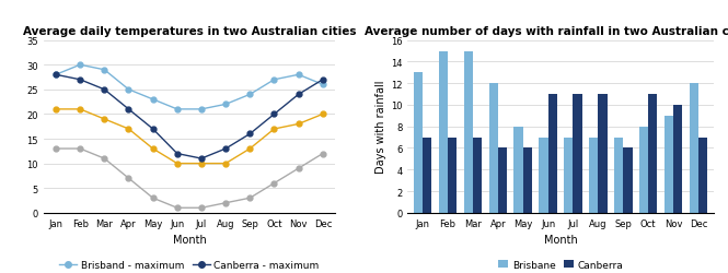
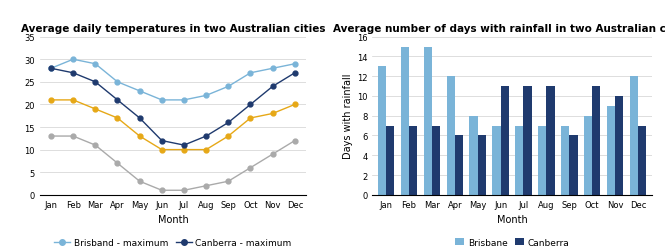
Average daily temperatures in two Australian cities/Brisband - maximum/Dec: 26 -> 29
